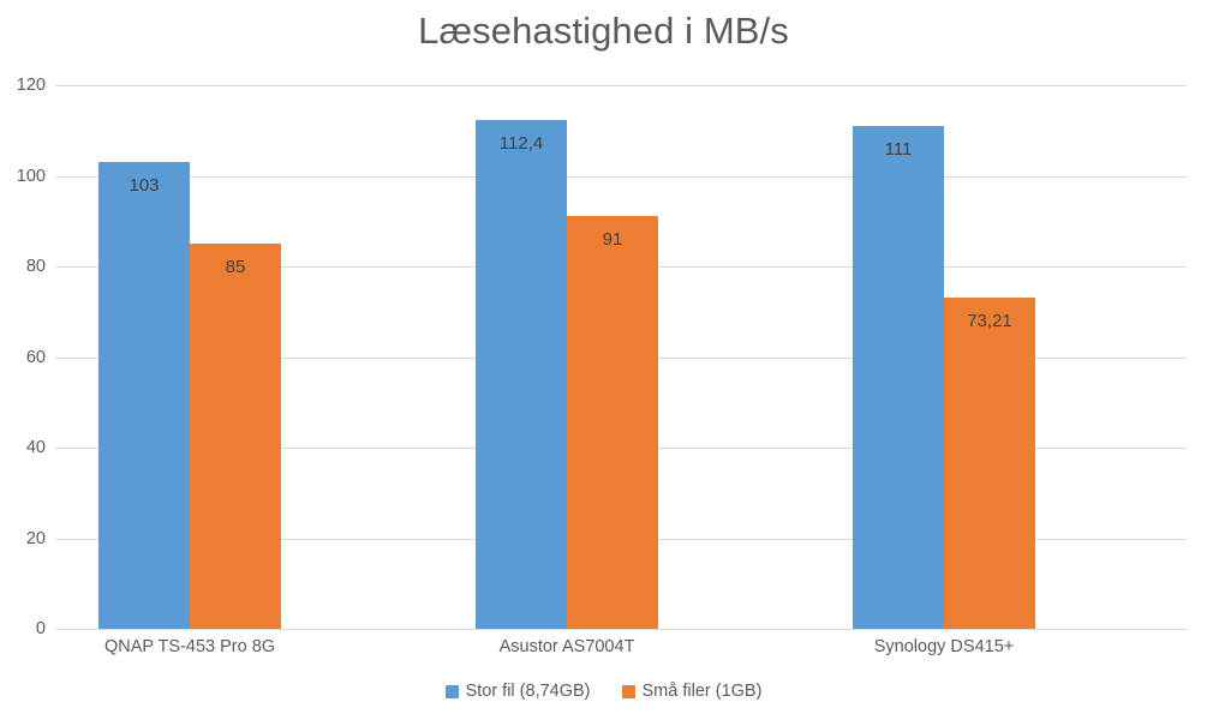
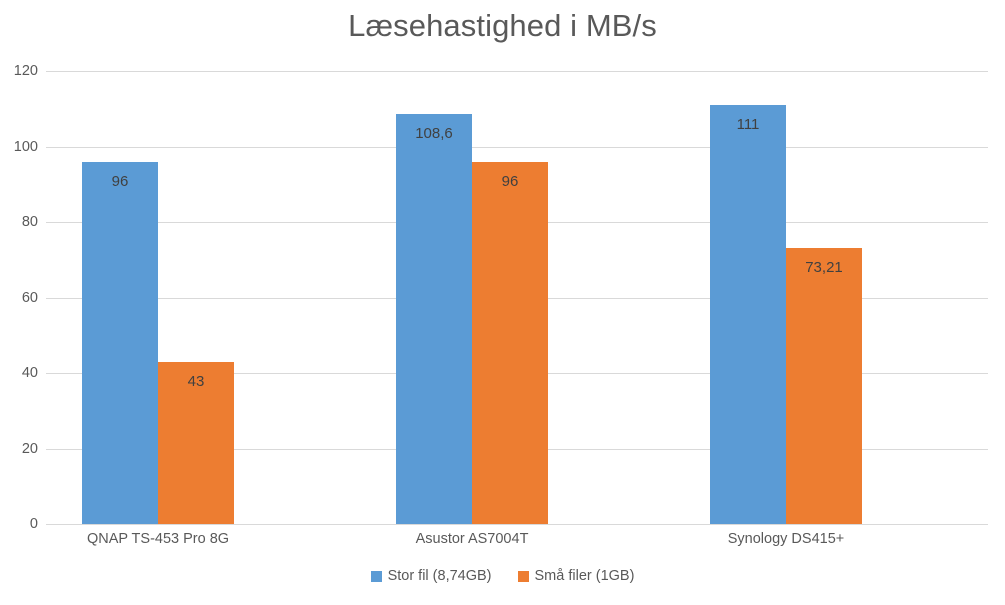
Stor fil (8,74GB)/QNAP TS-453 Pro 8G: 103 -> 96
Små filer (1GB)/QNAP TS-453 Pro 8G: 85 -> 43
Stor fil (8,74GB)/Asustor AS7004T: 112,4 -> 108,6
Små filer (1GB)/Asustor AS7004T: 91 -> 96
